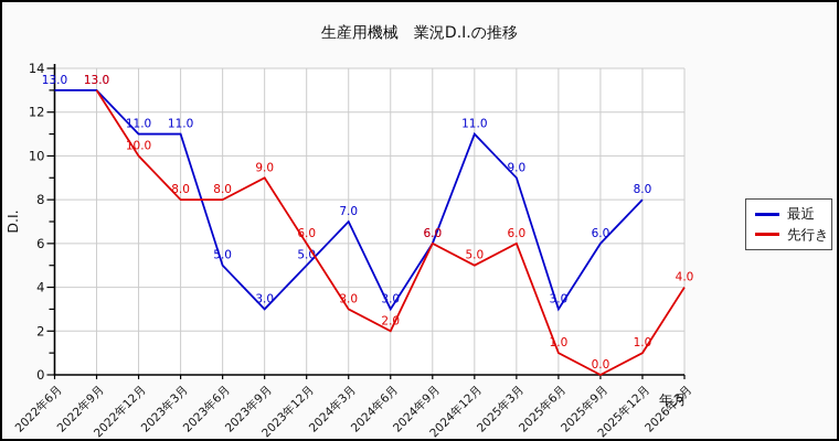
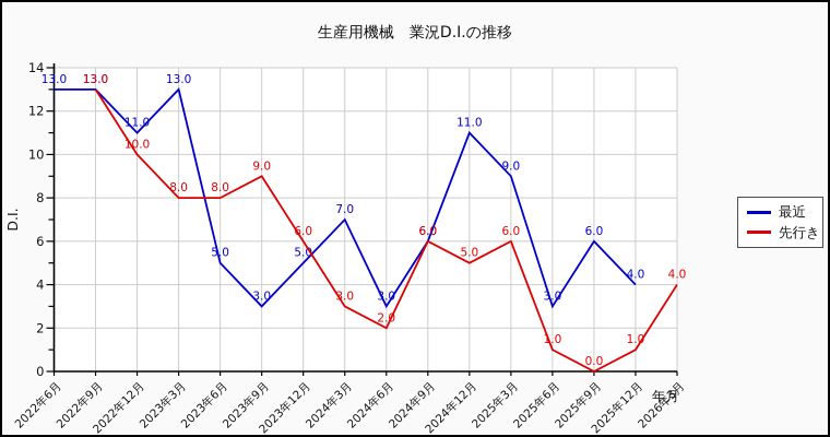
最近/2023年3月: 11.0 -> 13.0
最近/2025年12月: 8.0 -> 4.0
